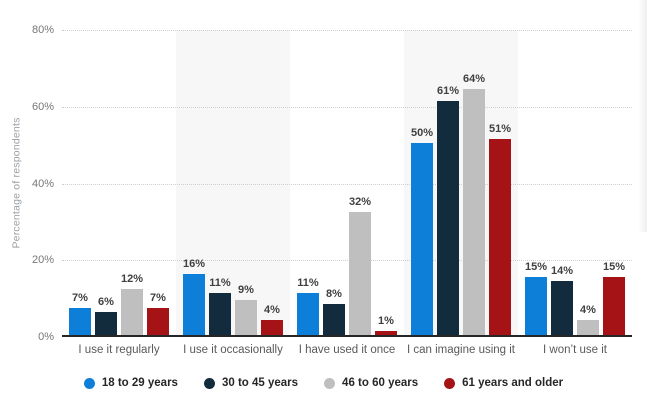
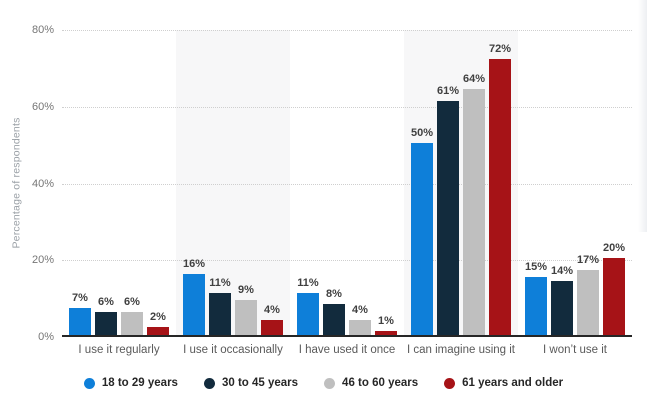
46 to 60 years/I use it regularly: 12% -> 6%
61 years and older/I use it regularly: 7% -> 2%
46 to 60 years/I have used it once: 32% -> 4%
61 years and older/I can imagine using it: 51% -> 72%
46 to 60 years/I won’t use it: 4% -> 17%
61 years and older/I won’t use it: 15% -> 20%
